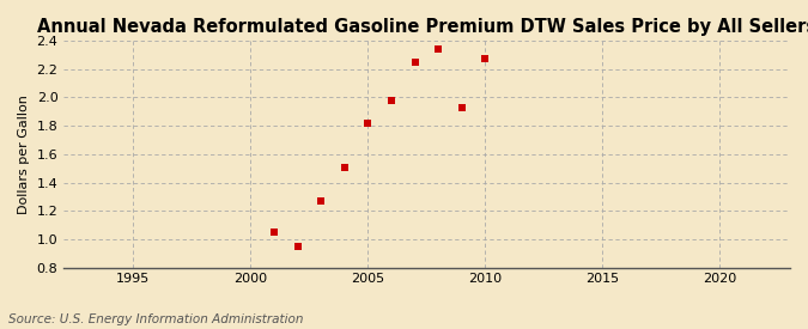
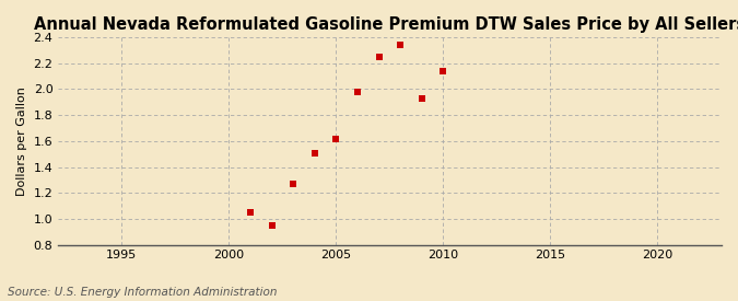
2005: 1.82 -> 1.62
2010: 2.27 -> 2.14
